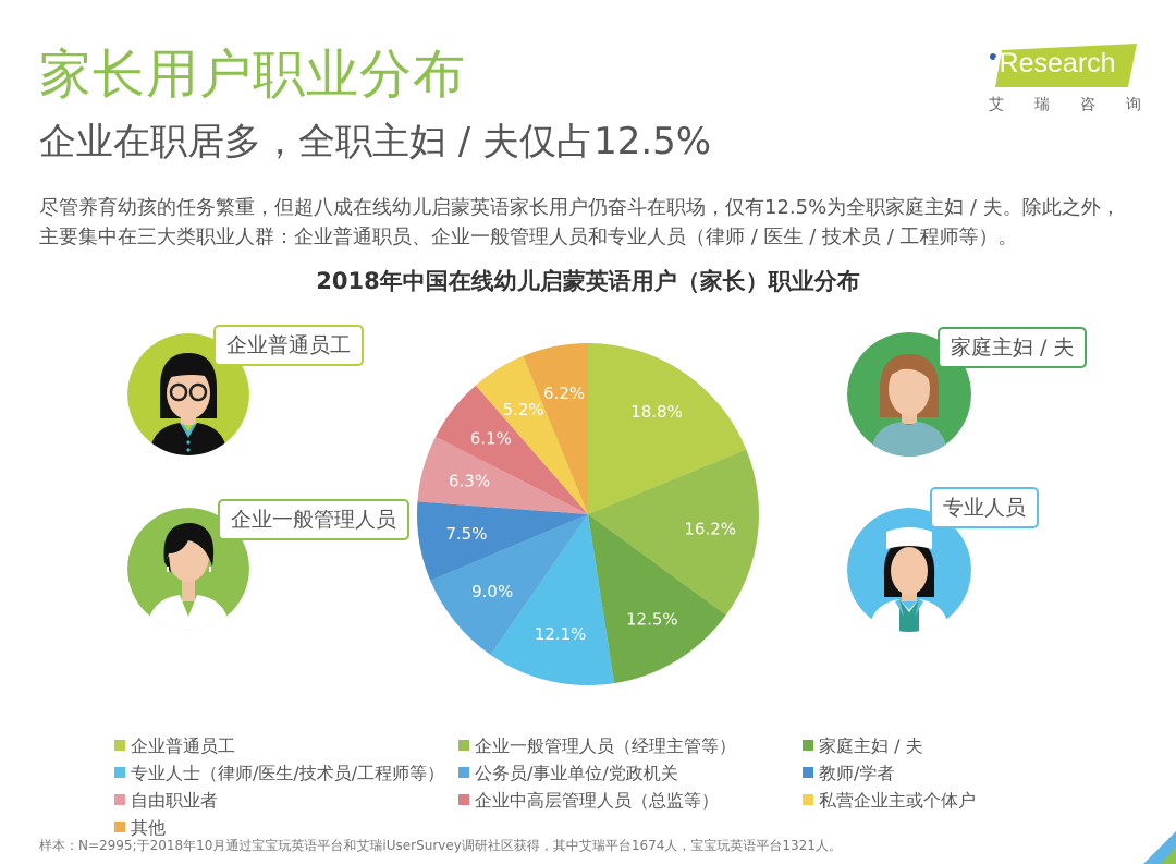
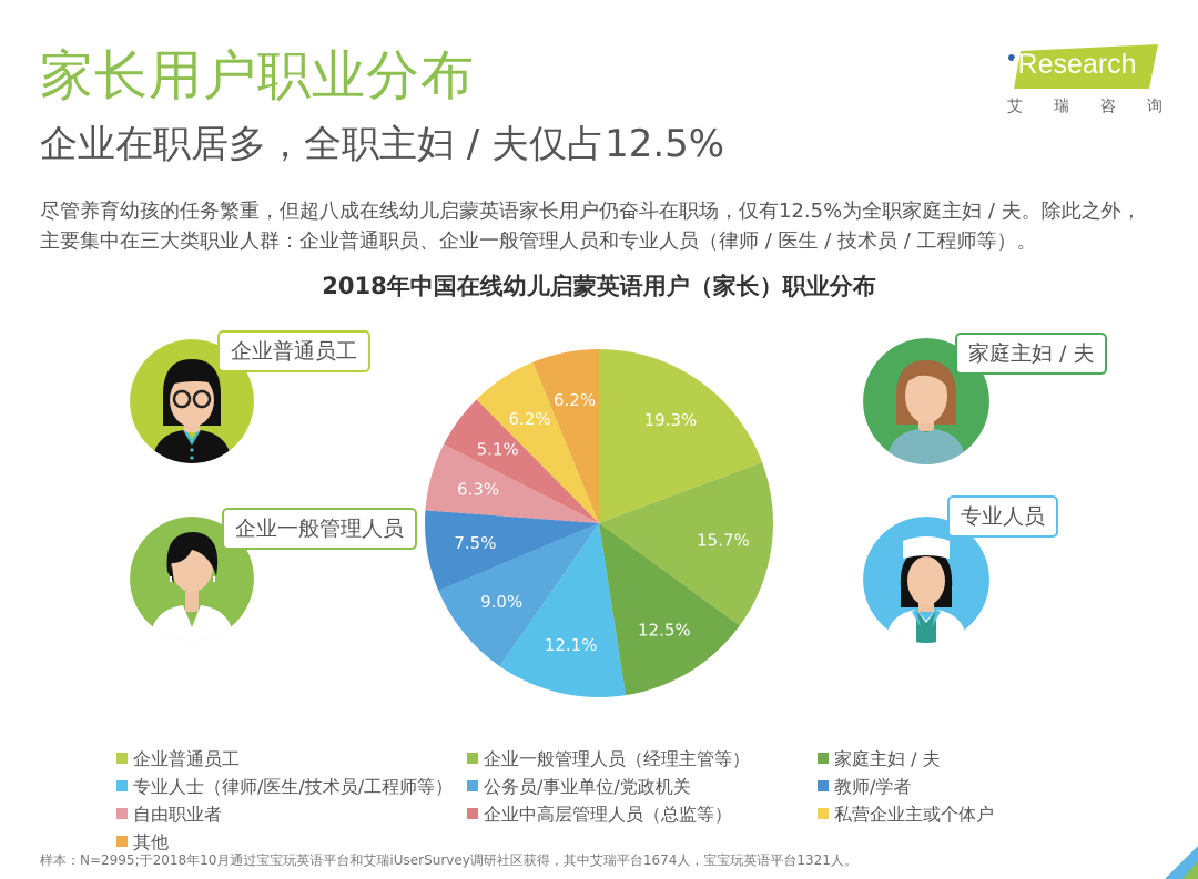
企业普通员工: 18.8% -> 19.3%
企业一般管理人员（经理主管等）: 16.2% -> 15.7%
企业中高层管理人员（总监等）: 6.1% -> 5.1%
私营企业主或个体户: 5.2% -> 6.2%
